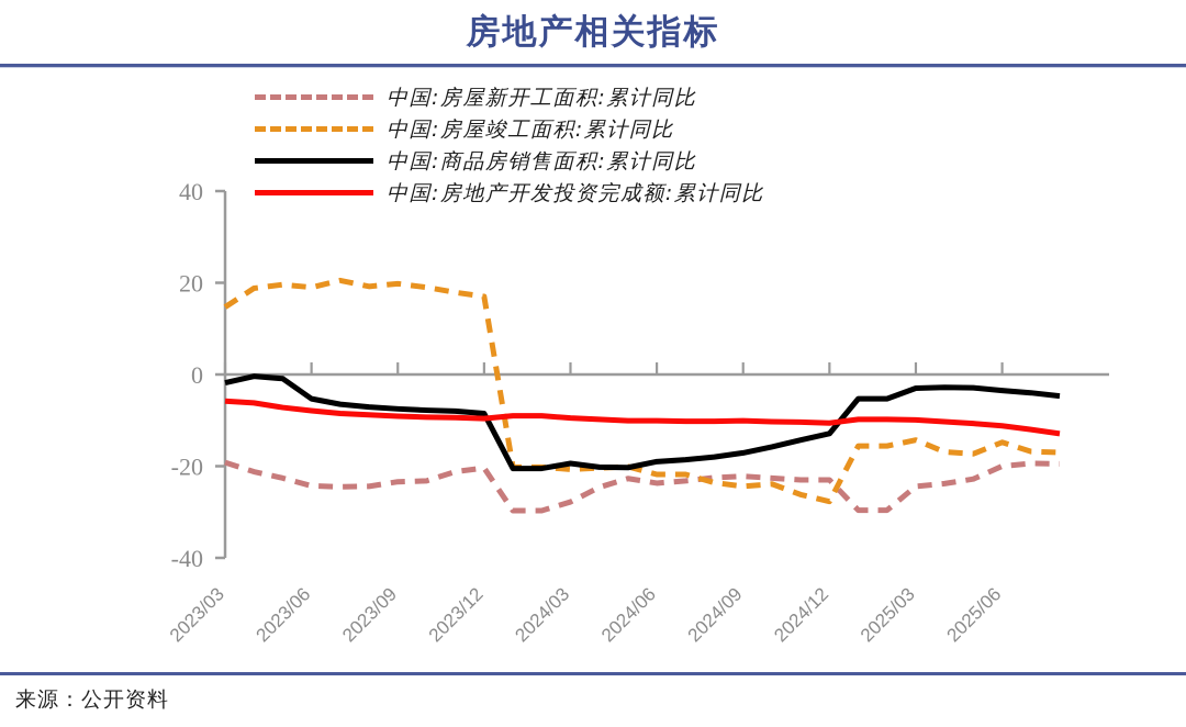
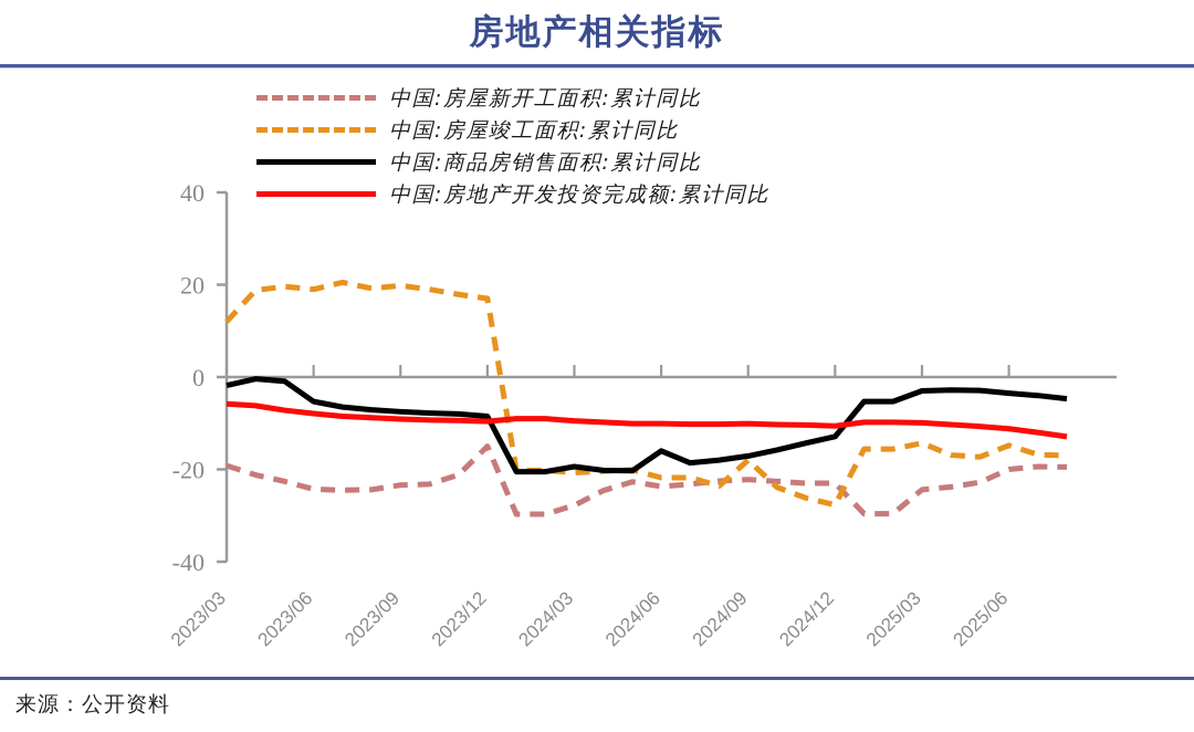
中国:房屋竣工面积:累计同比/2023/03: 15 -> 12
中国:房屋新开工面积:累计同比/2023/12: -20 -> -15
中国:商品房销售面积:累计同比/2024/06: -19 -> -16
中国:房屋竣工面积:累计同比/2024/09: -24 -> -18
